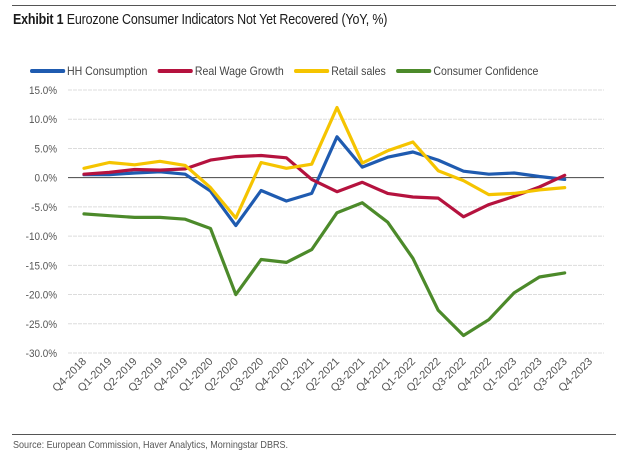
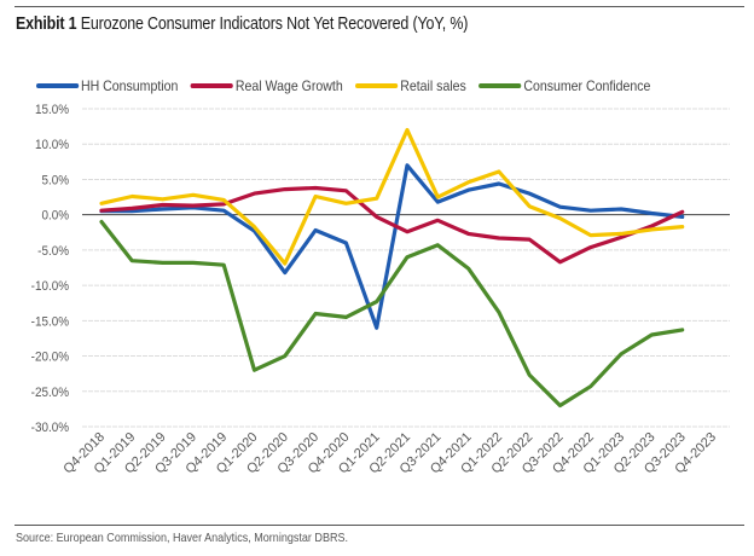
Consumer Confidence/Q4-2018: -6% -> -1%
Consumer Confidence/Q1-2020: -9% -> -22%
HH Consumption/Q1-2021: -3% -> -16%
